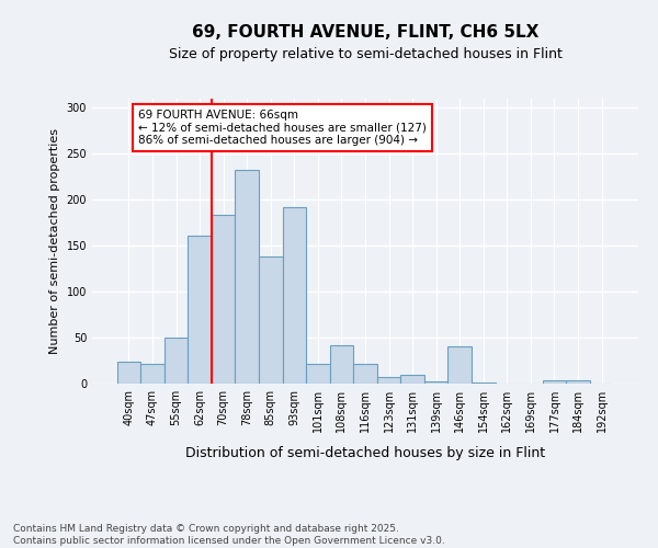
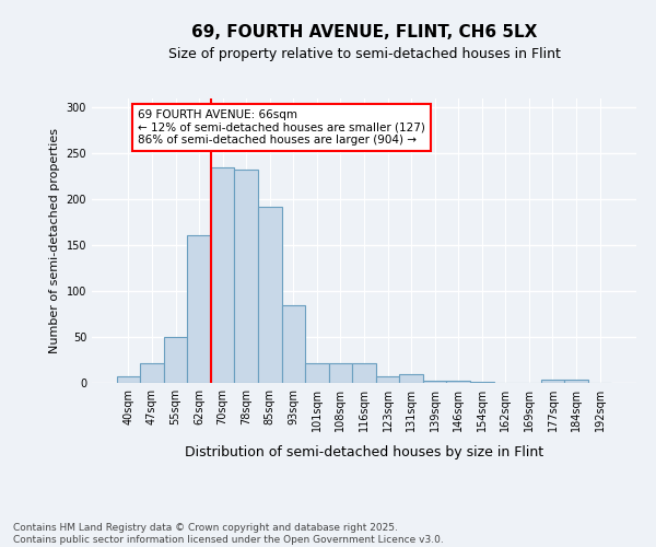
40sqm: 24 -> 7
70sqm: 184 -> 235
85sqm: 138 -> 192
93sqm: 192 -> 85
108sqm: 42 -> 21
146sqm: 40 -> 2
